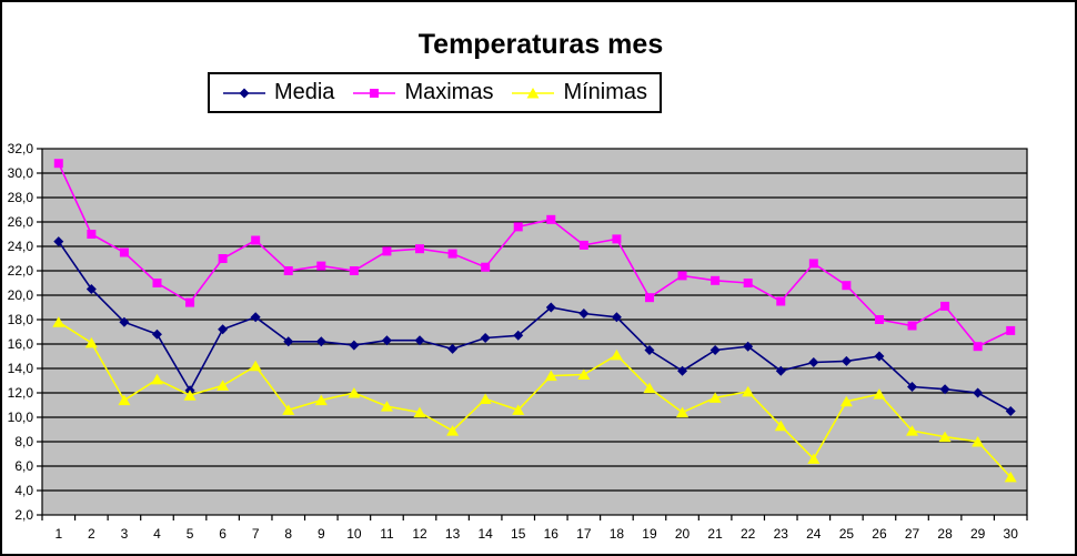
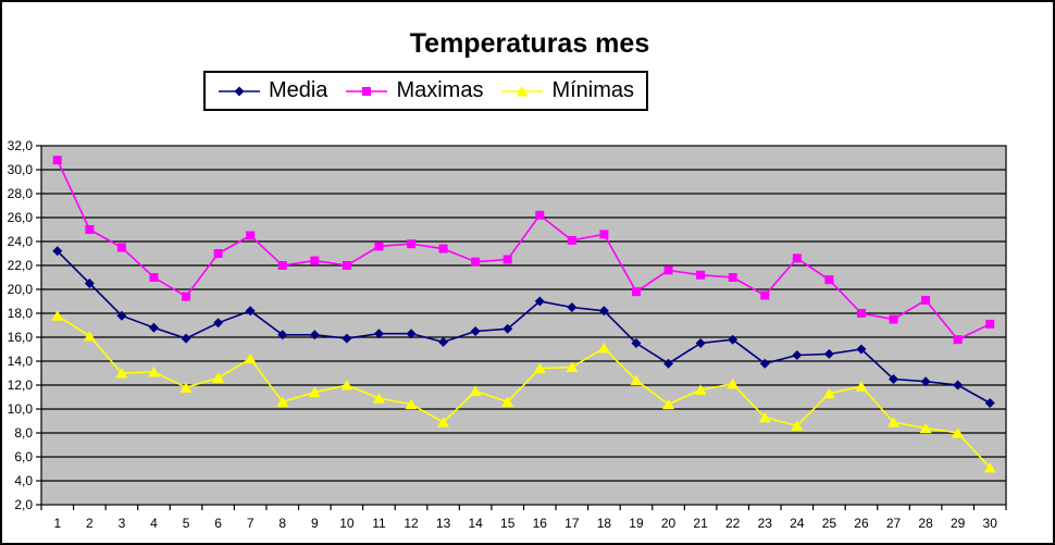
Media/1: 24,4 -> 23,2
Mínimas/3: 11,4 -> 13,0
Media/5: 12,2 -> 15,9
Maximas/15: 25,6 -> 22,5
Mínimas/24: 6,6 -> 8,6
